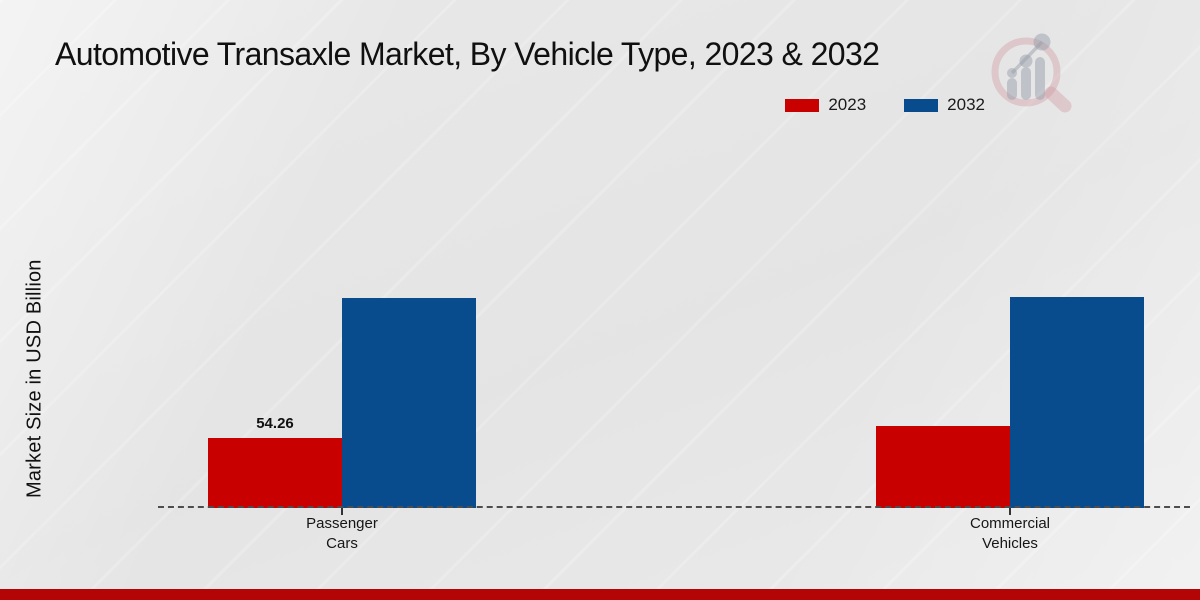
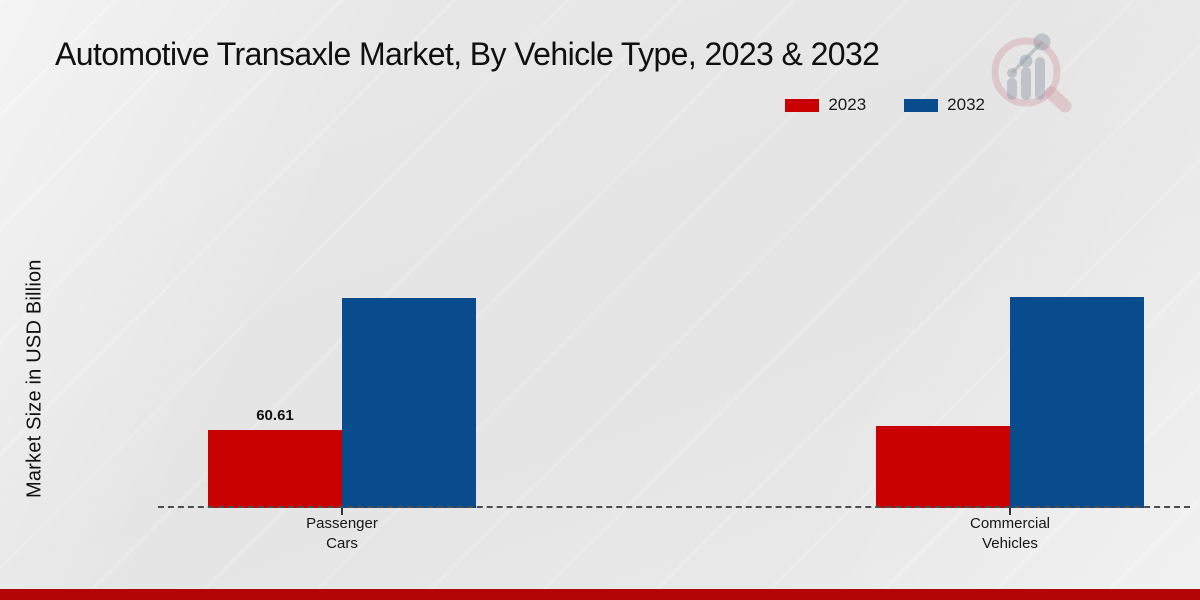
2023/Passenger Cars: 54.26 -> 60.61
